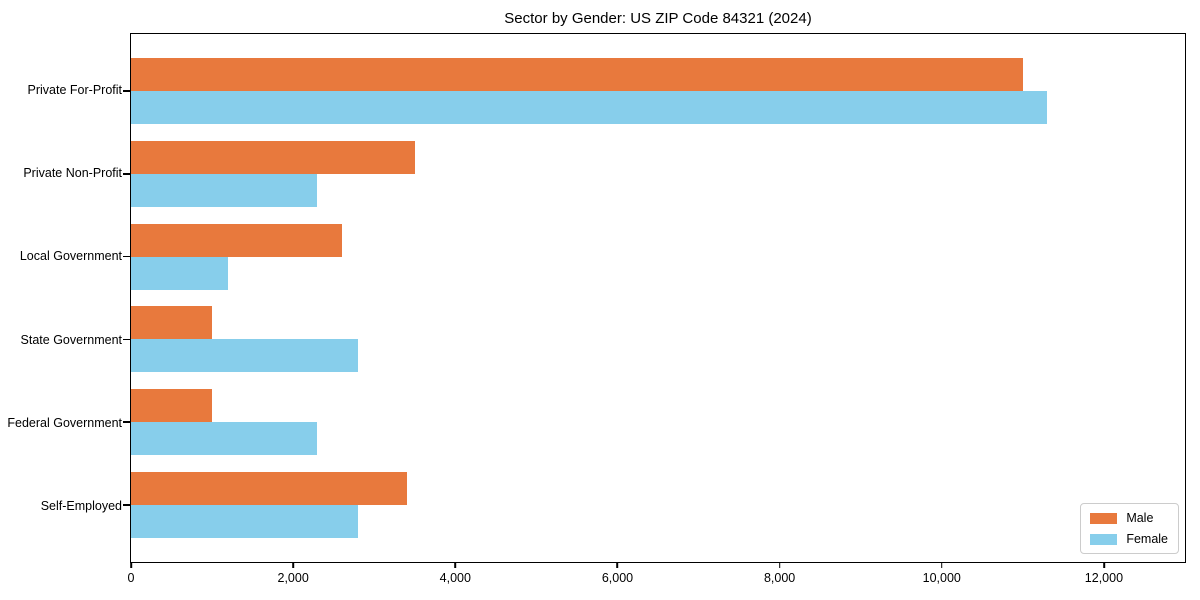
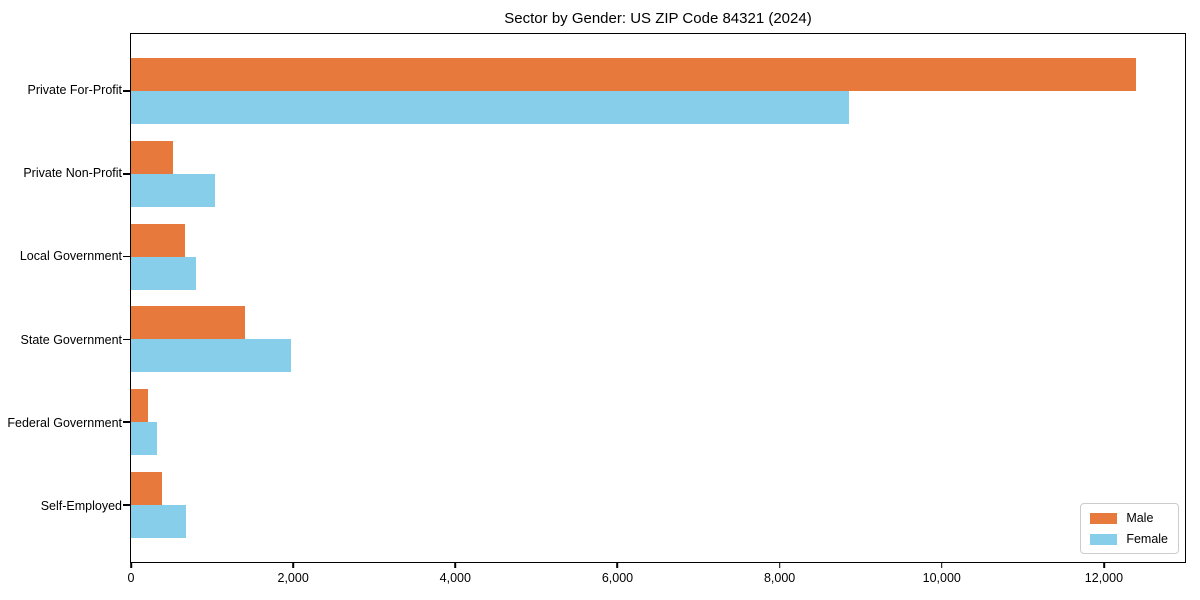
Male/Private For-Profit: 11000 -> 12400
Female/Private For-Profit: 11300 -> 8800
Male/Private Non-Profit: 3500 -> 500
Female/Private Non-Profit: 2300 -> 1000
Male/Local Government: 2600 -> 700
Female/Local Government: 1200 -> 800
Male/State Government: 1000 -> 1400
Female/State Government: 2800 -> 2000
Male/Federal Government: 1000 -> 200
Female/Federal Government: 2300 -> 300
Male/Self-Employed: 3400 -> 400
Female/Self-Employed: 2800 -> 700
